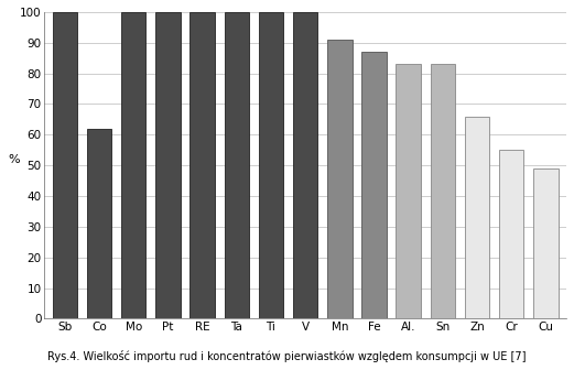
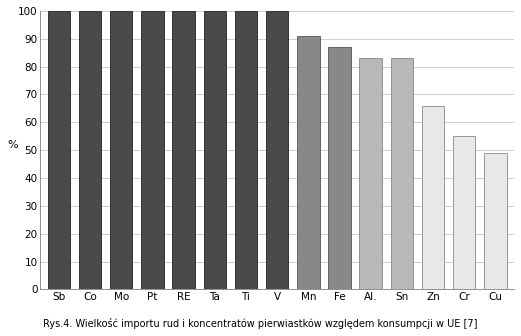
Co: 62 -> 100
